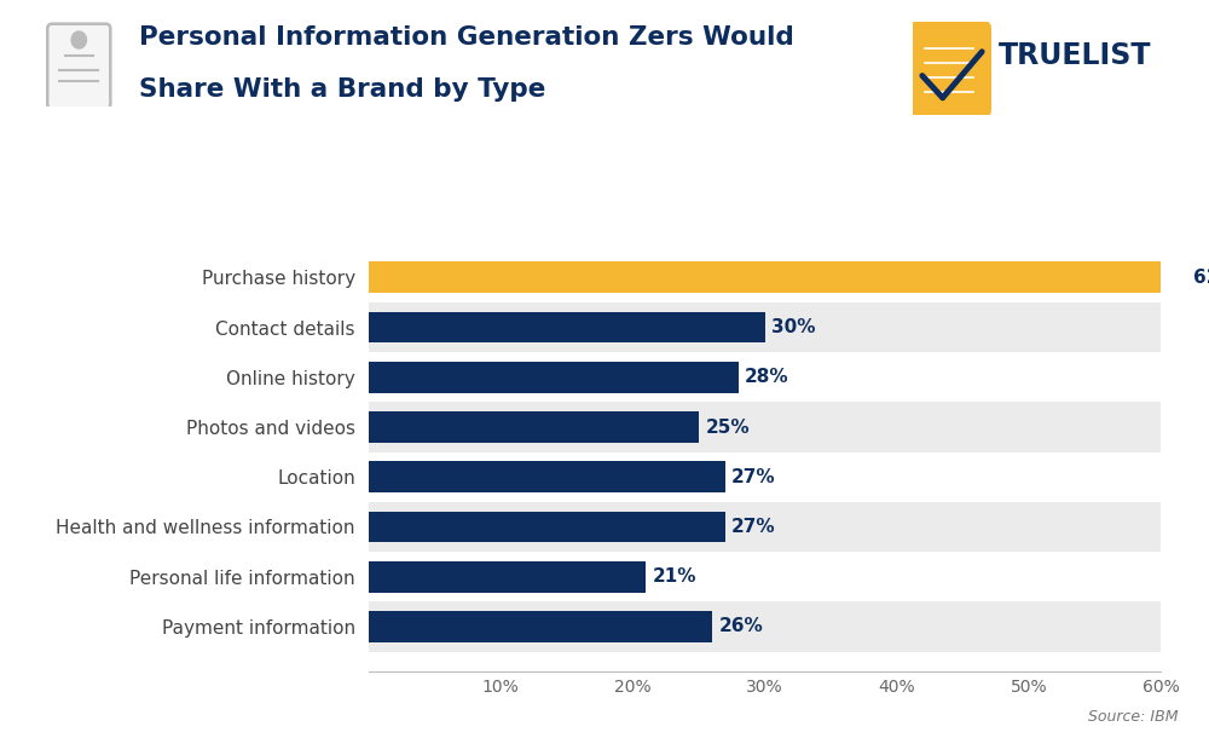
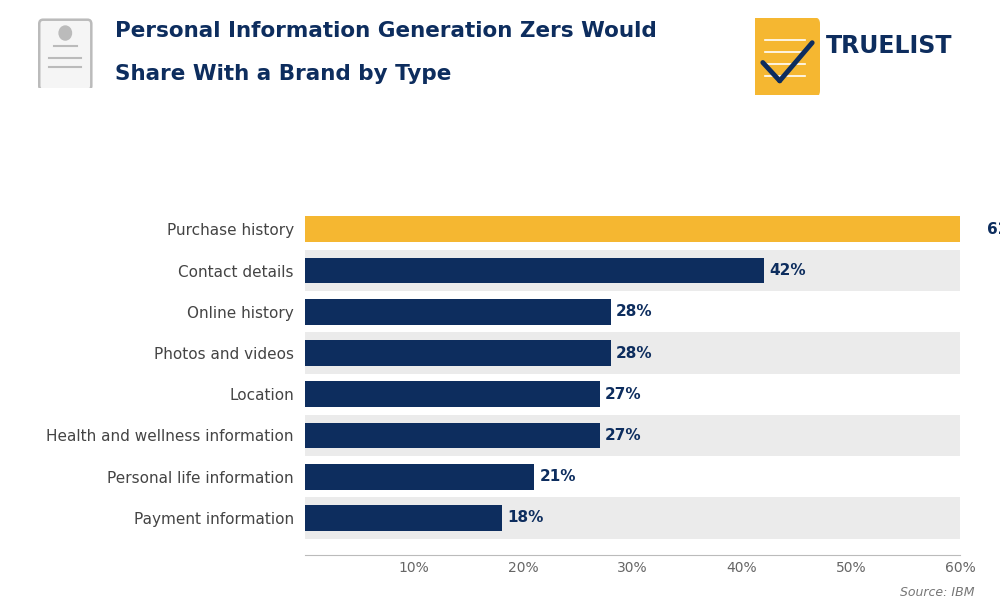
Contact details: 30% -> 42%
Photos and videos: 25% -> 28%
Payment information: 26% -> 18%
